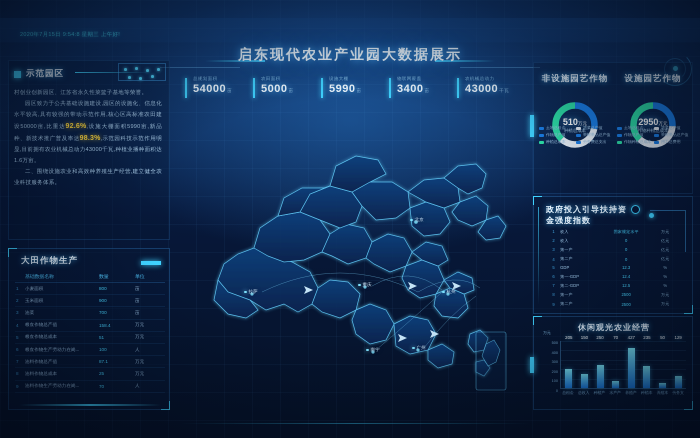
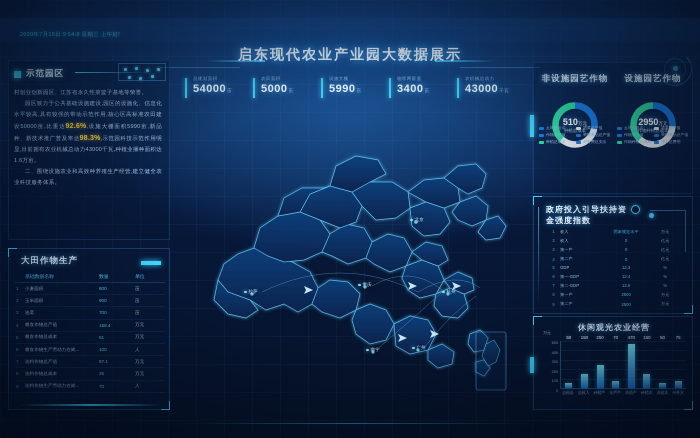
总租金: 205 -> 50
养殖产: 427 -> 470
种植本: 235 -> 150
劳务支: 129 -> 75
